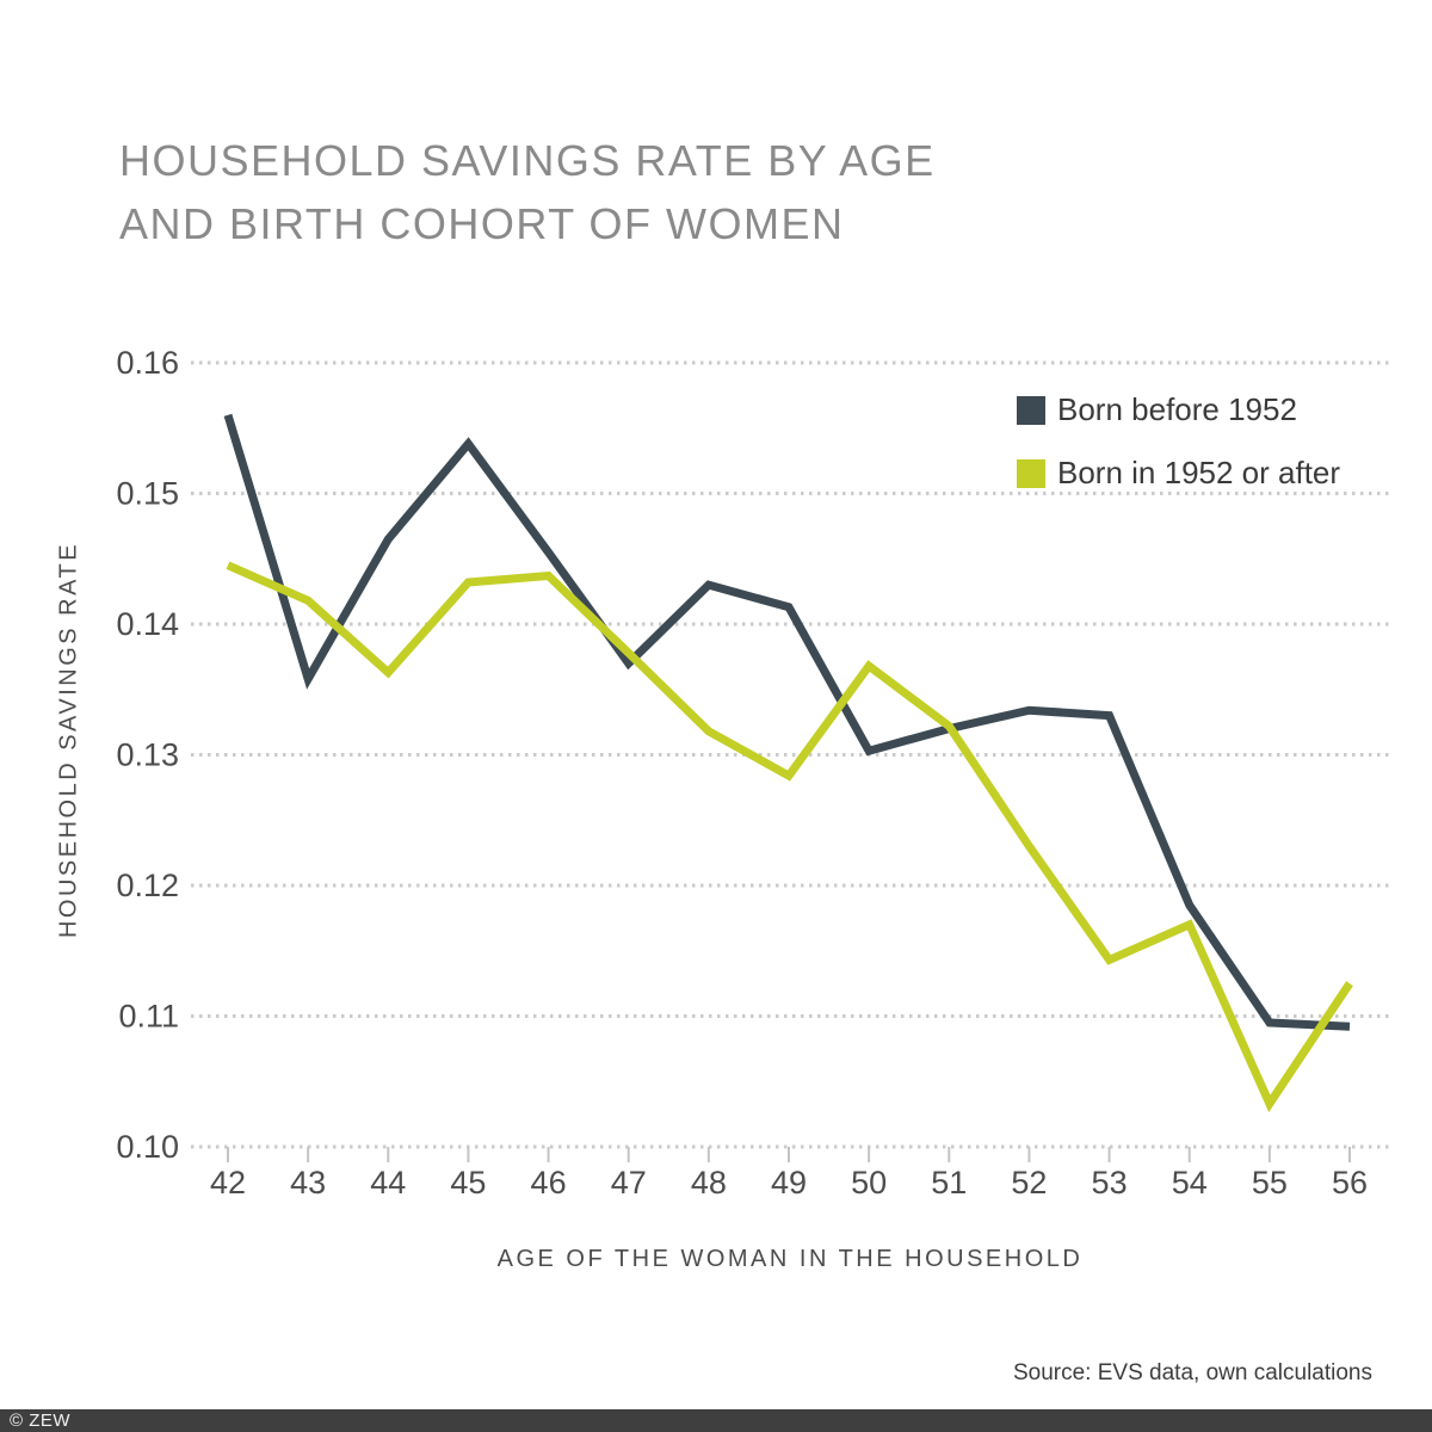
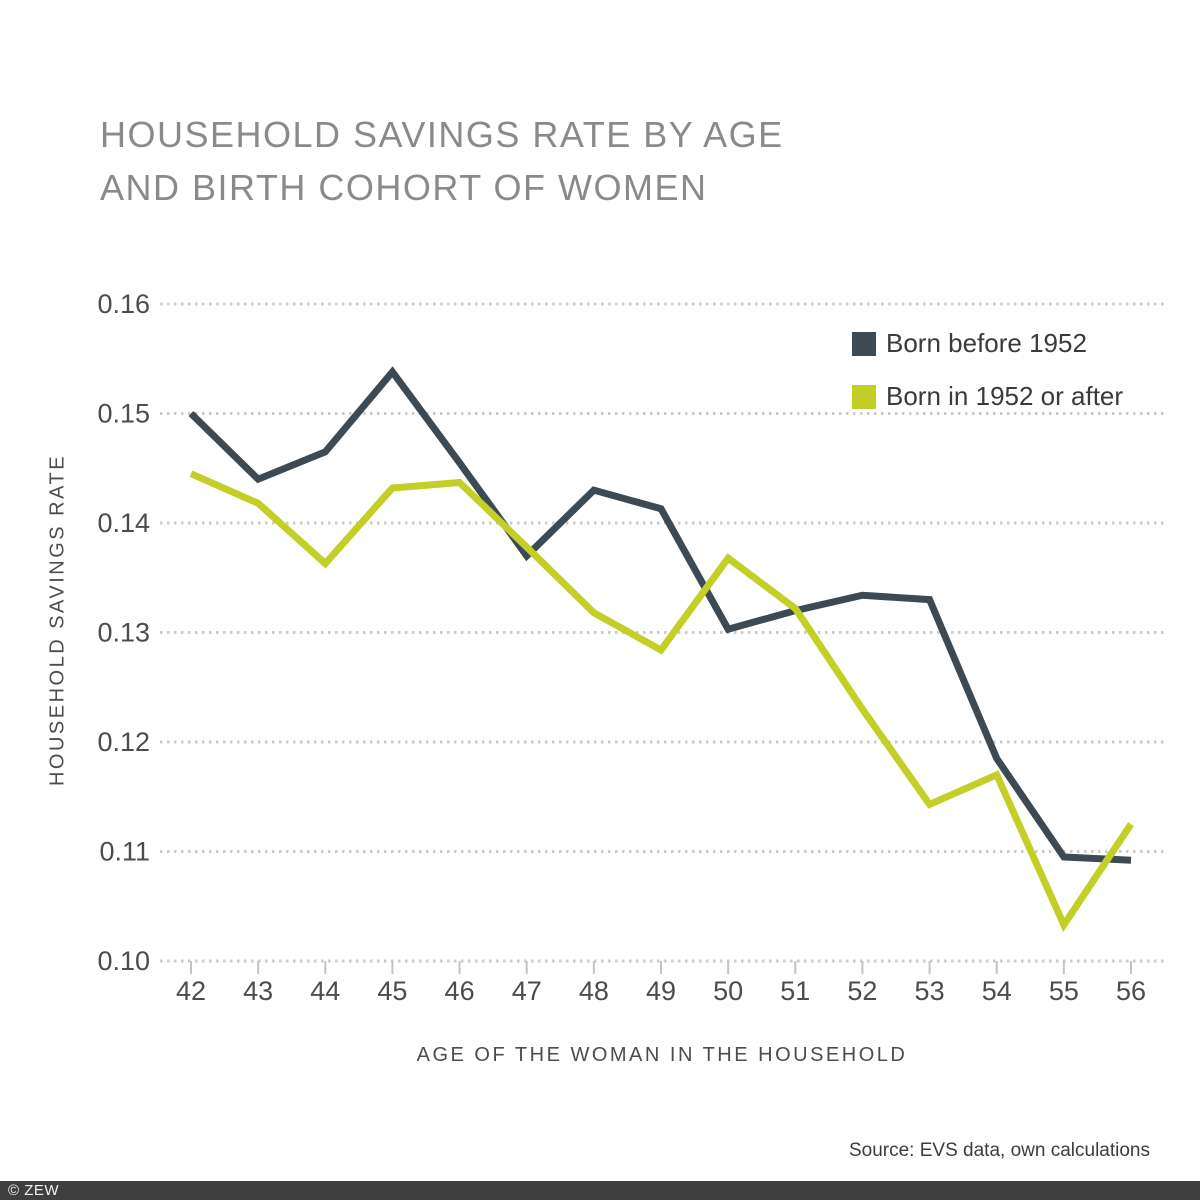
Born before 1952/42: 0.1560 -> 0.1500
Born before 1952/43: 0.1358 -> 0.1440
